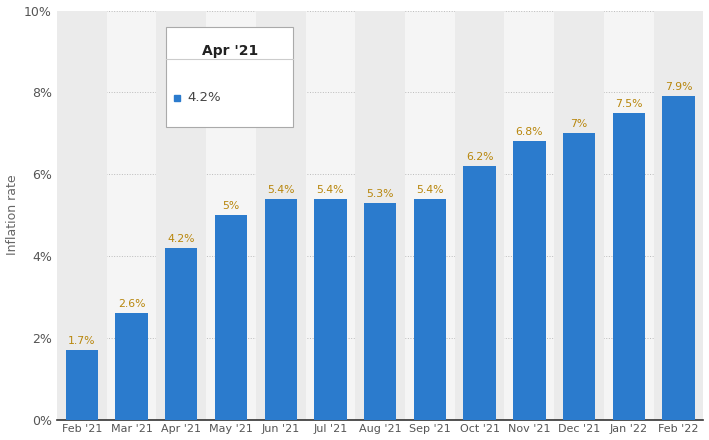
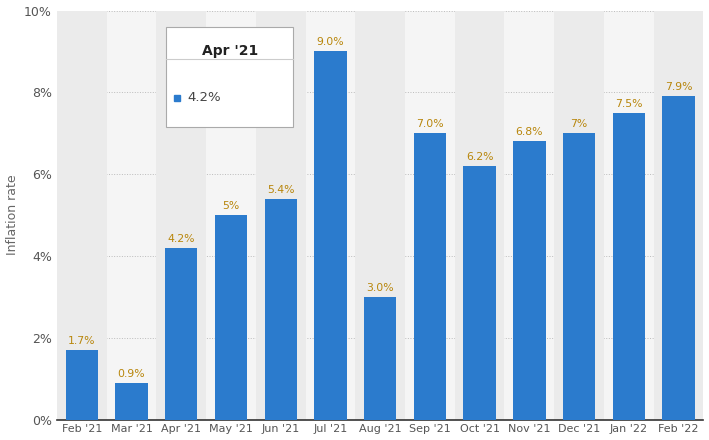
Mar '21: 2.6% -> 0.9%
Jul '21: 5.4% -> 9.0%
Aug '21: 5.3% -> 3.0%
Sep '21: 5.4% -> 7.0%
